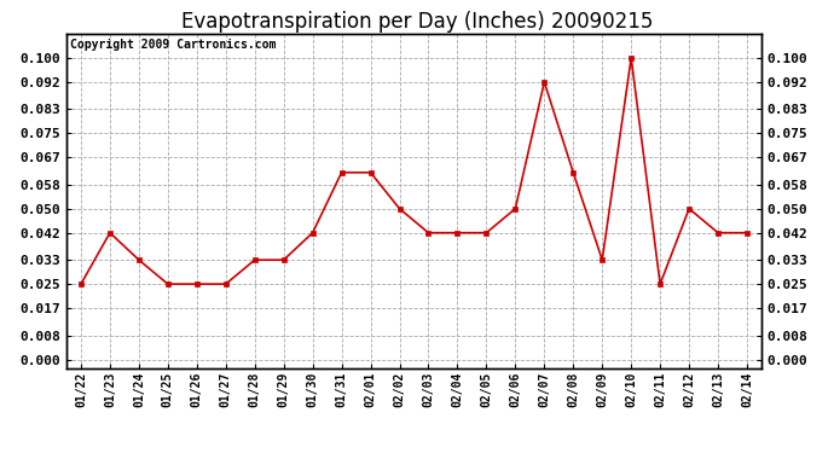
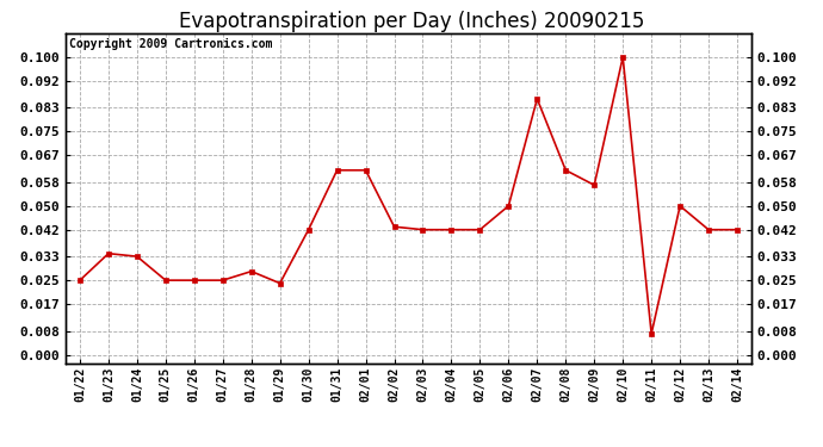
01/23: 0.042 -> 0.034
01/28: 0.033 -> 0.028
01/29: 0.033 -> 0.024
02/02: 0.050 -> 0.043
02/07: 0.092 -> 0.086
02/09: 0.033 -> 0.057
02/11: 0.025 -> 0.007
